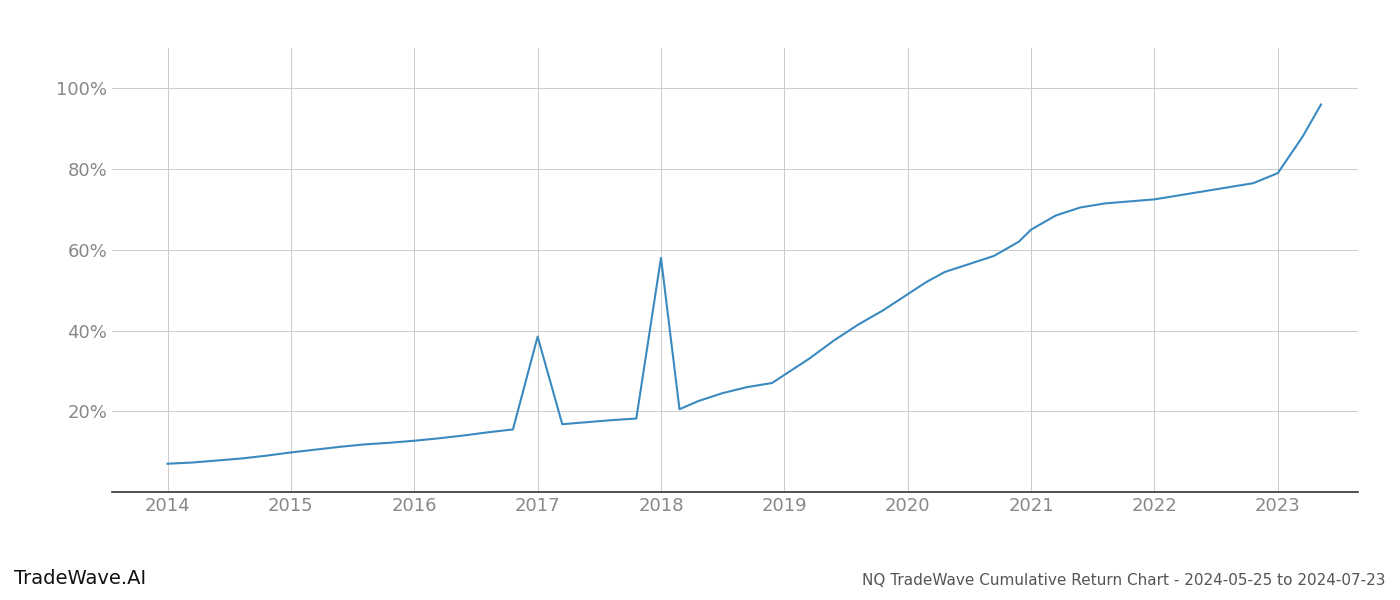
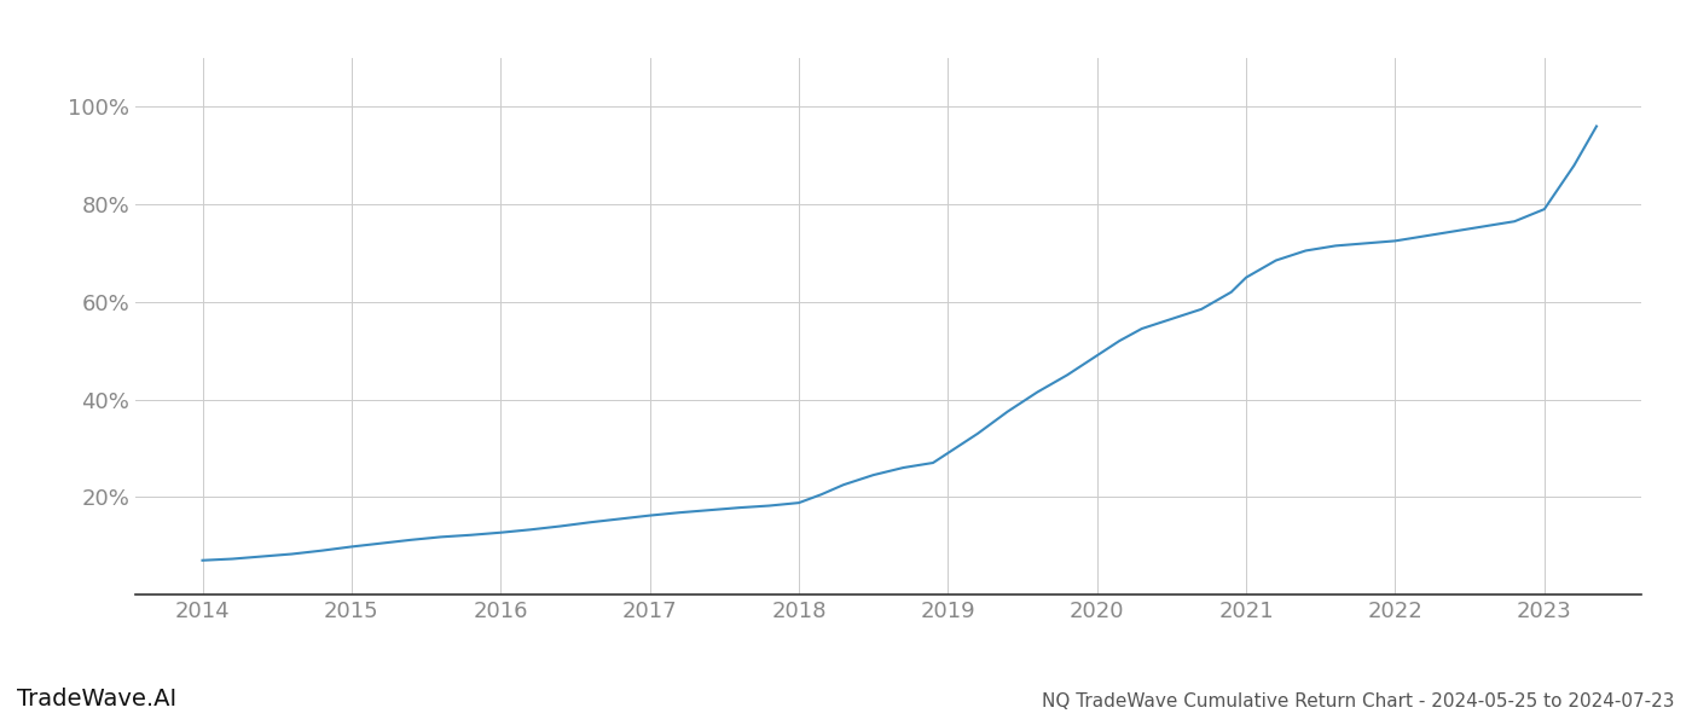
2017: 38.5% -> 16.2%
2018: 58.0% -> 18.8%
